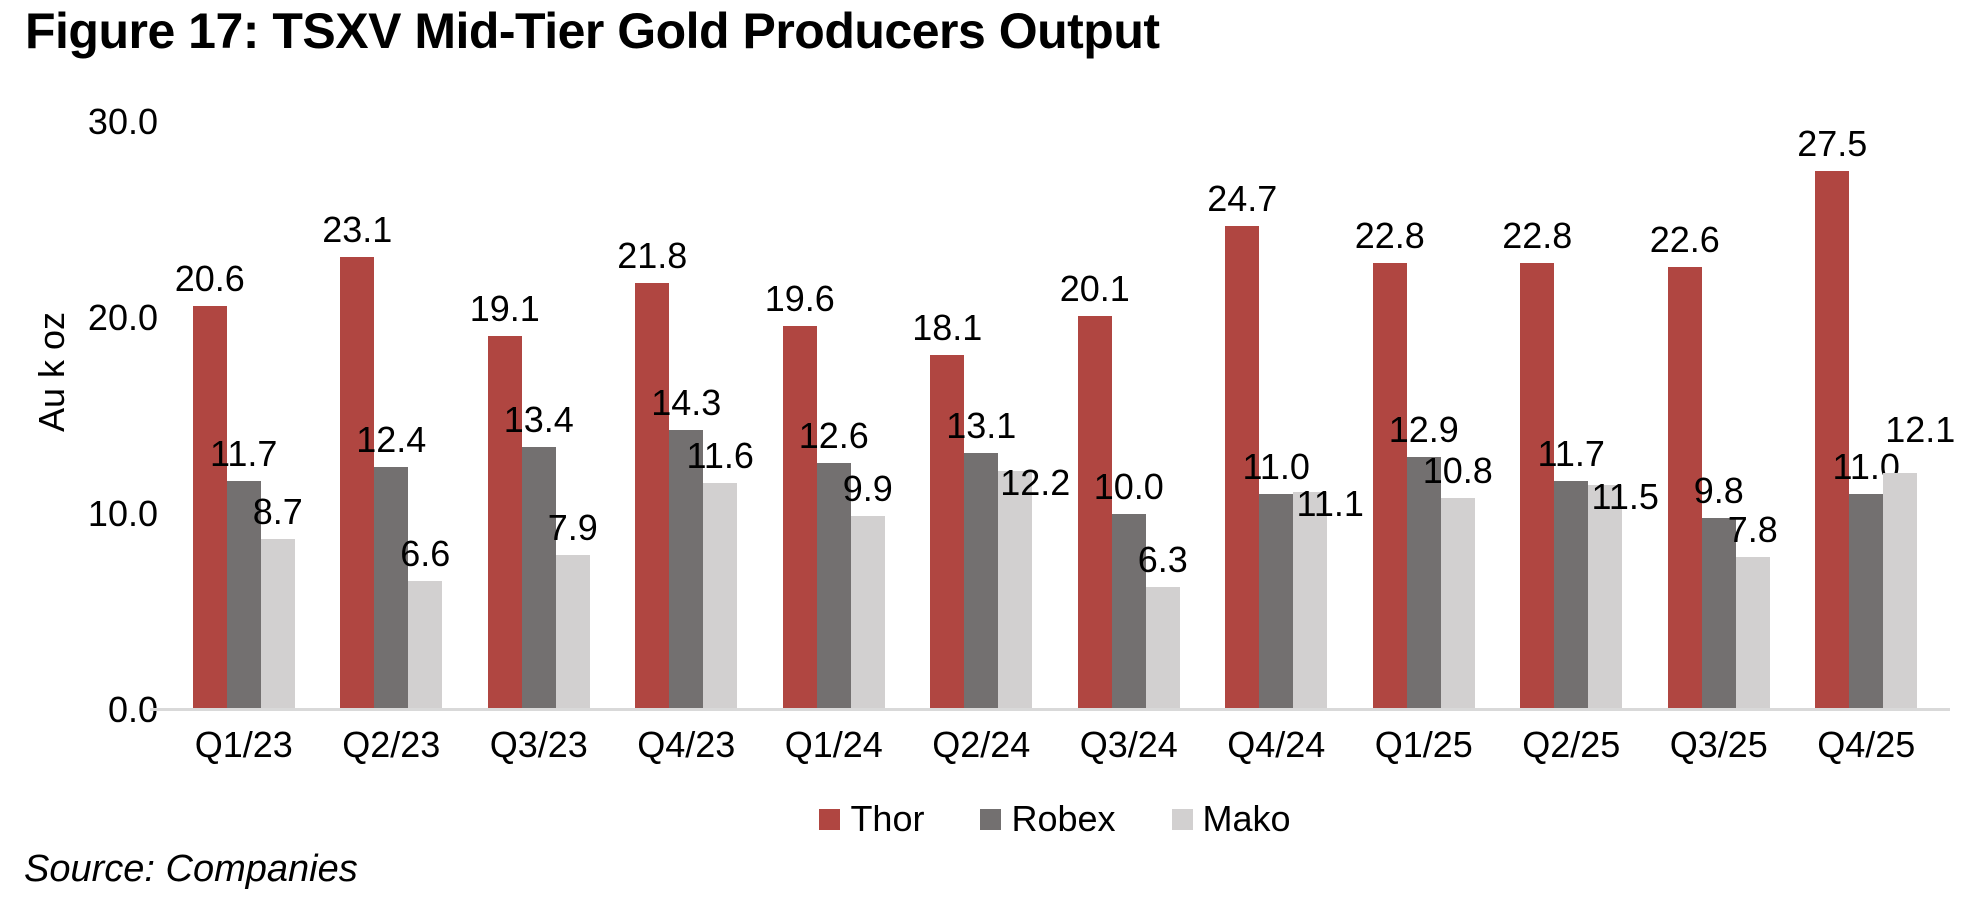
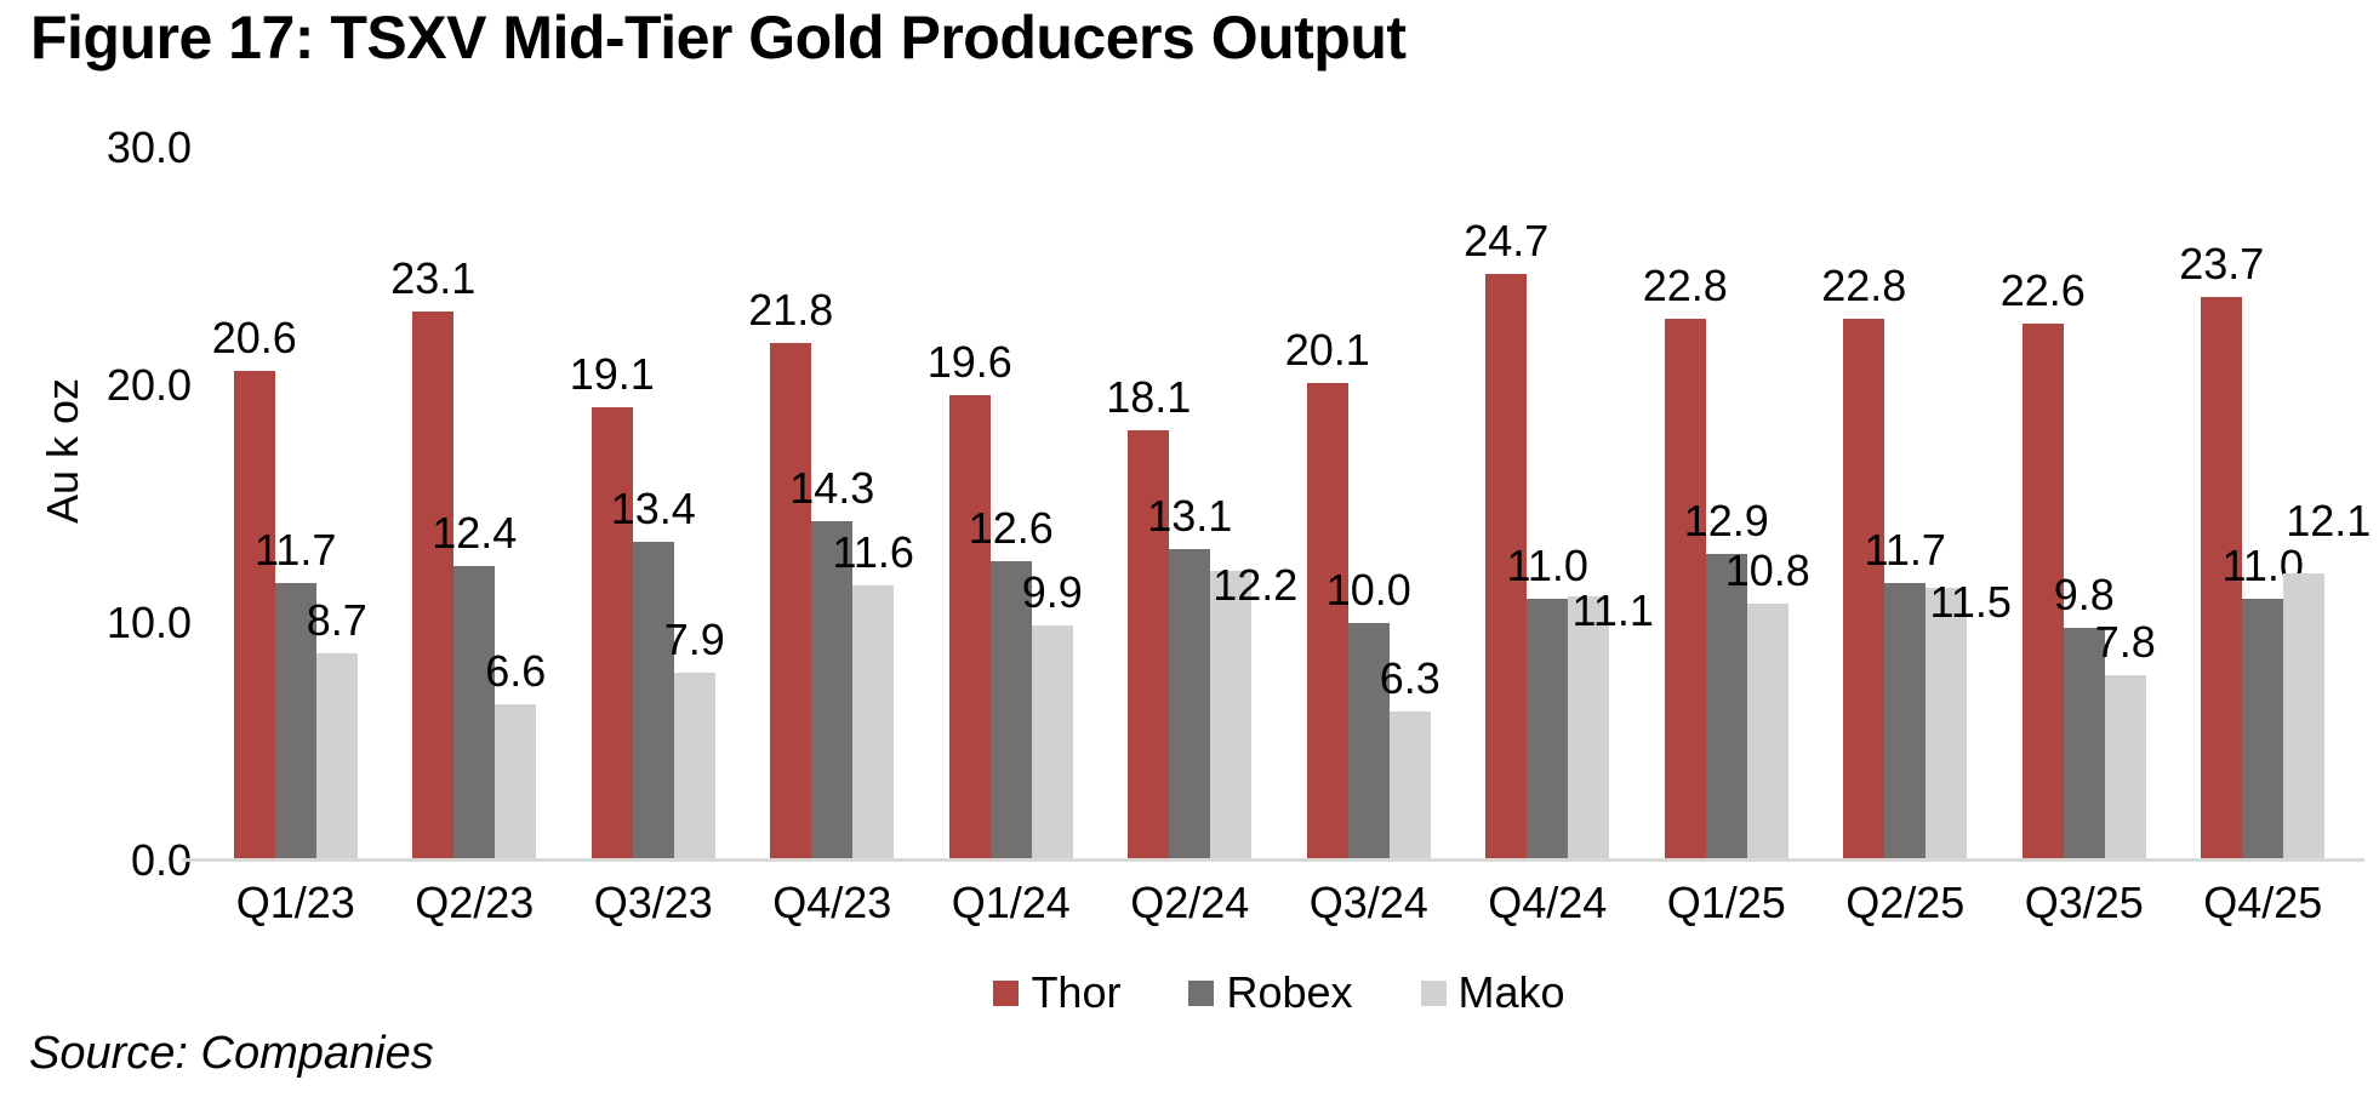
Thor/Q4/25: 27.5 -> 23.7
